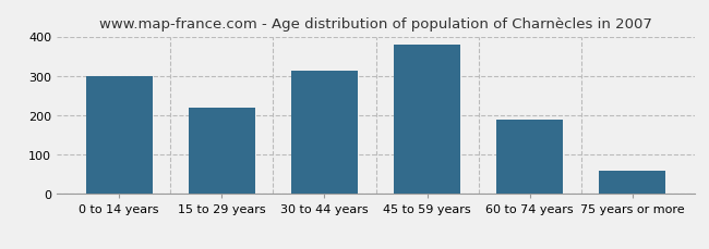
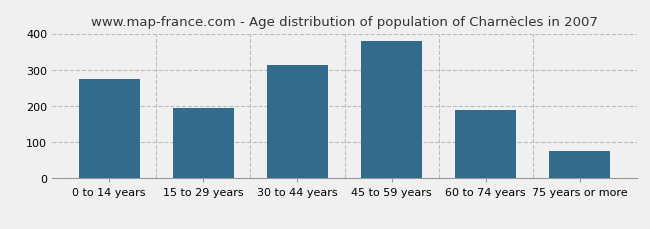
0 to 14 years: 300 -> 275
15 to 29 years: 218 -> 195
75 years or more: 58 -> 75
